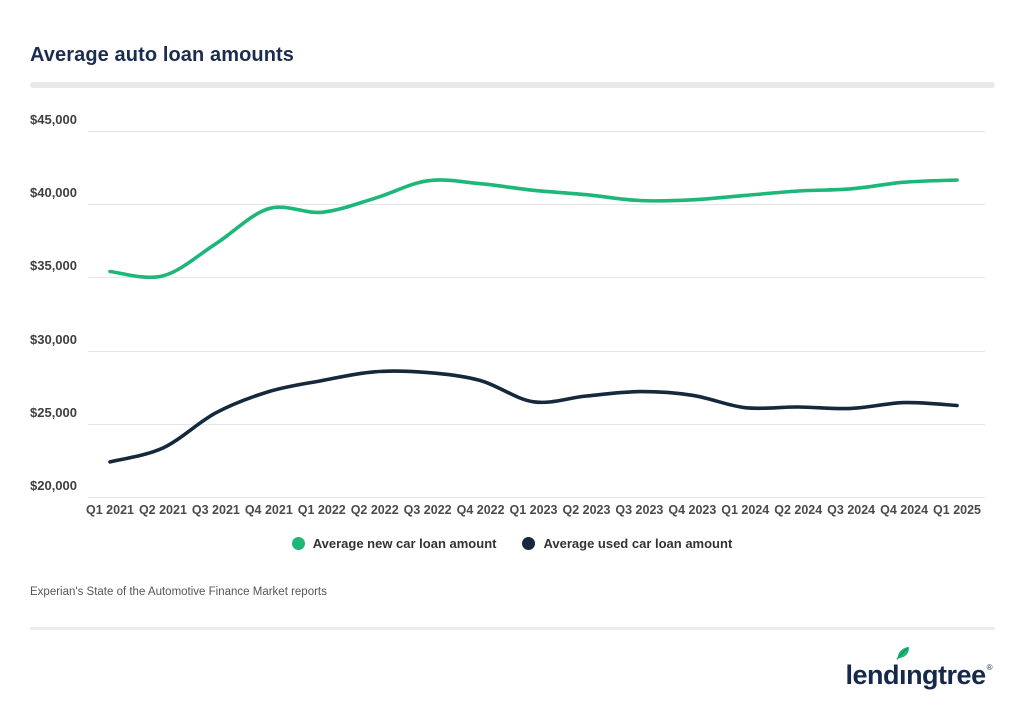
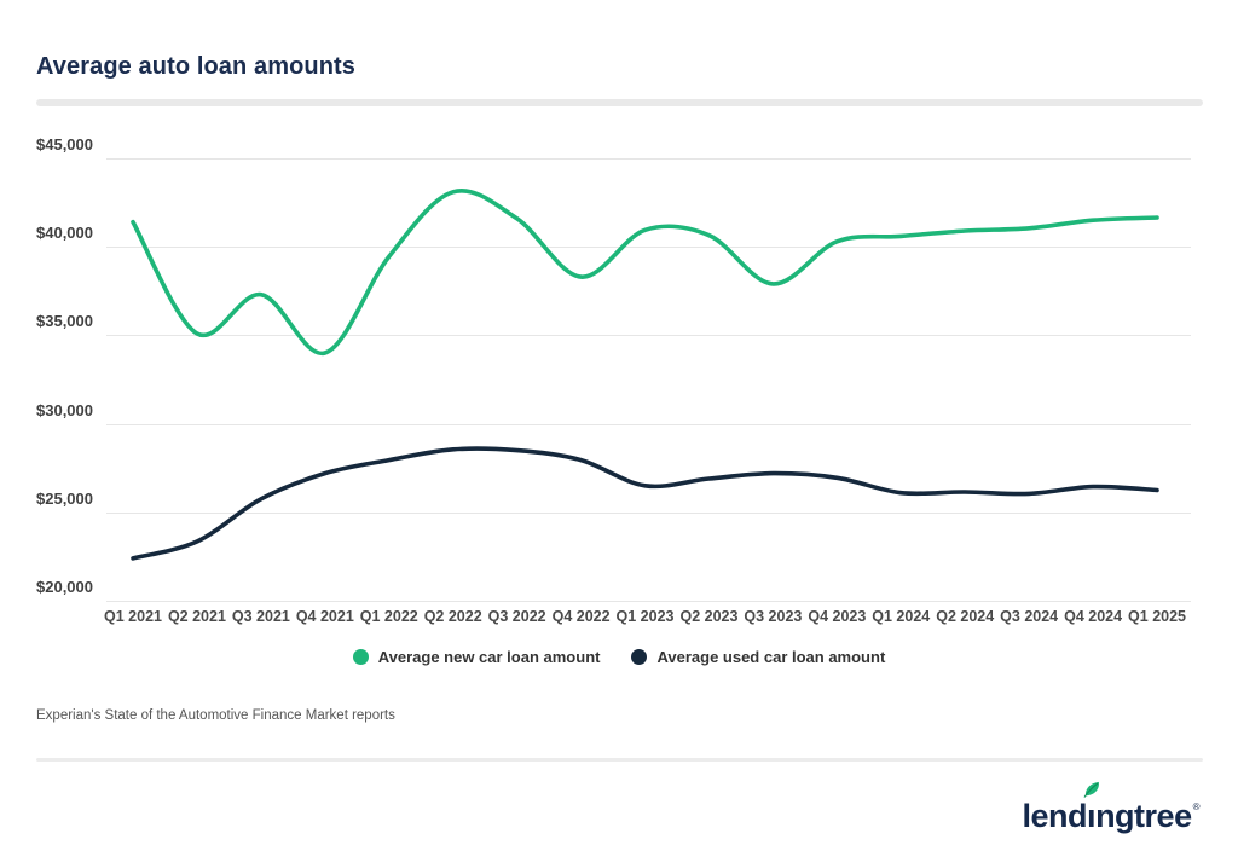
Average new car loan amount/Q1 2021: $35400 -> $41400
Average new car loan amount/Q4 2021: $39700 -> $34000
Average new car loan amount/Q2 2022: $40400 -> $43100
Average new car loan amount/Q4 2022: $41400 -> $38300
Average new car loan amount/Q3 2023: $40200 -> $37900
